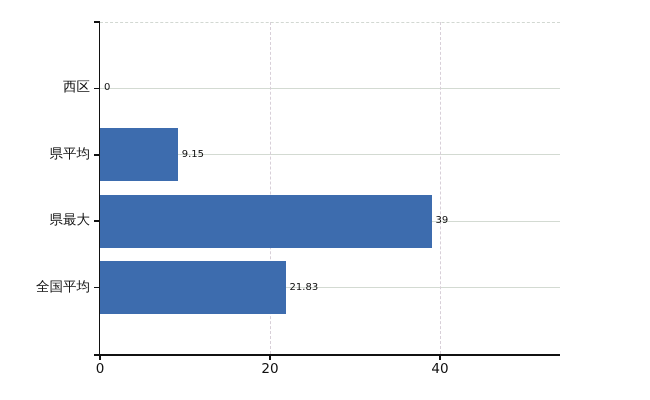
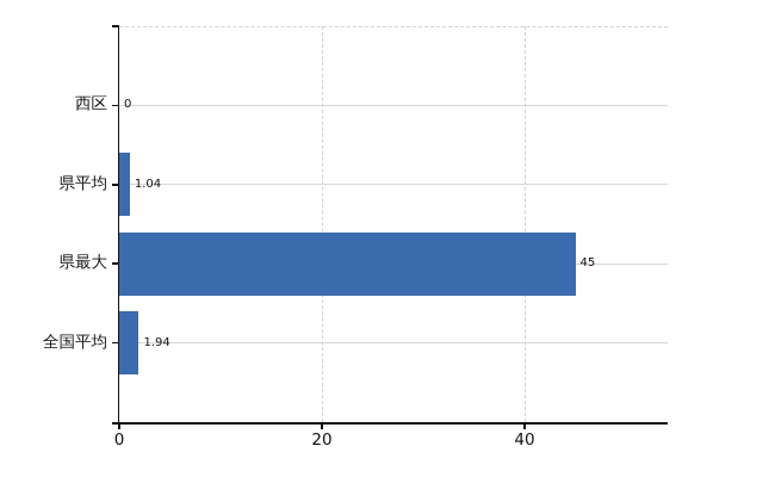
県平均: 9.15 -> 1.04
県最大: 39 -> 45
全国平均: 21.83 -> 1.94
